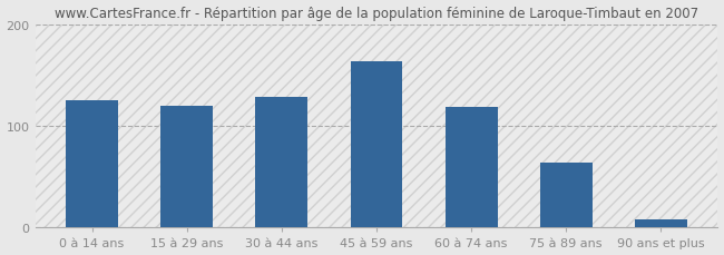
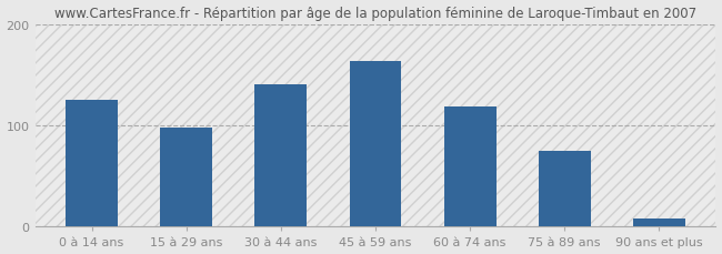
15 à 29 ans: 120 -> 98
30 à 44 ans: 128 -> 140
75 à 89 ans: 64 -> 75
